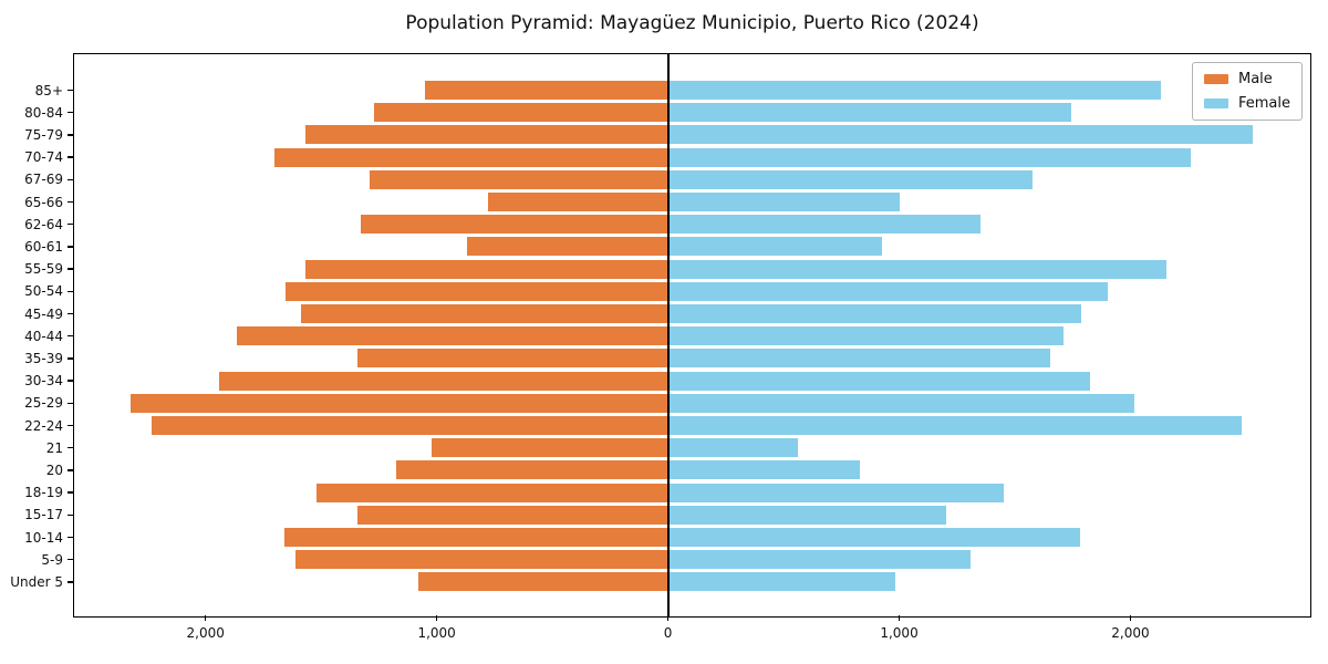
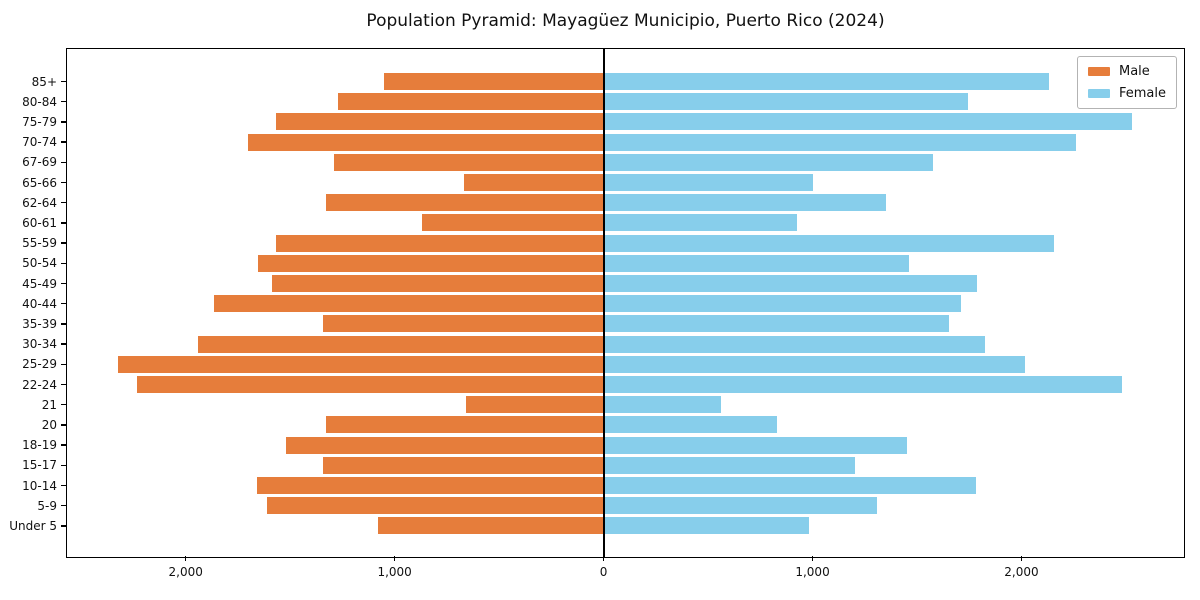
Male/65-66: 780 -> 670
Female/50-54: 1900 -> 1460
Male/21: 1020 -> 660
Male/20: 1180 -> 1330
